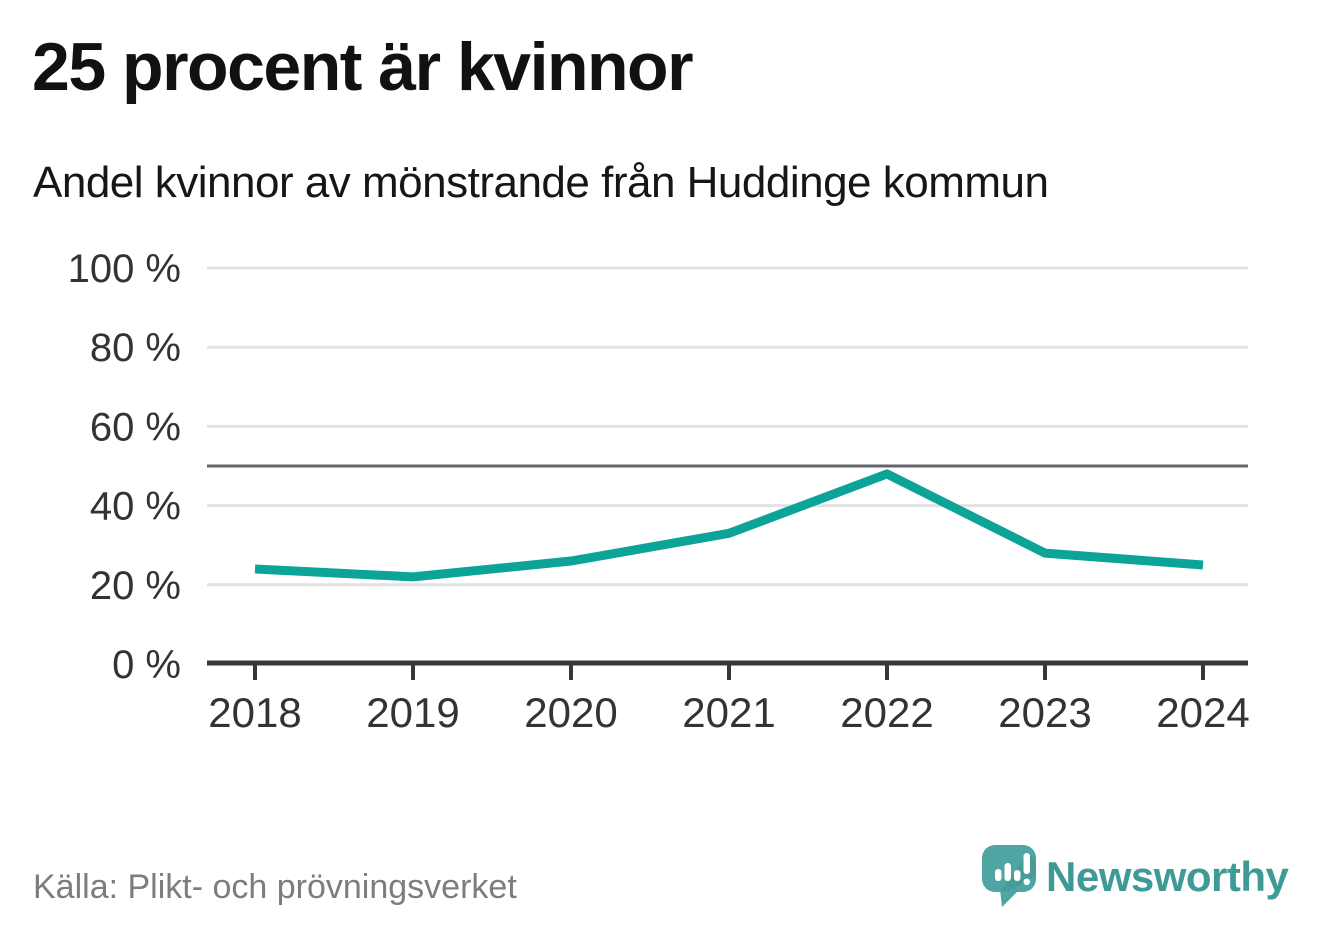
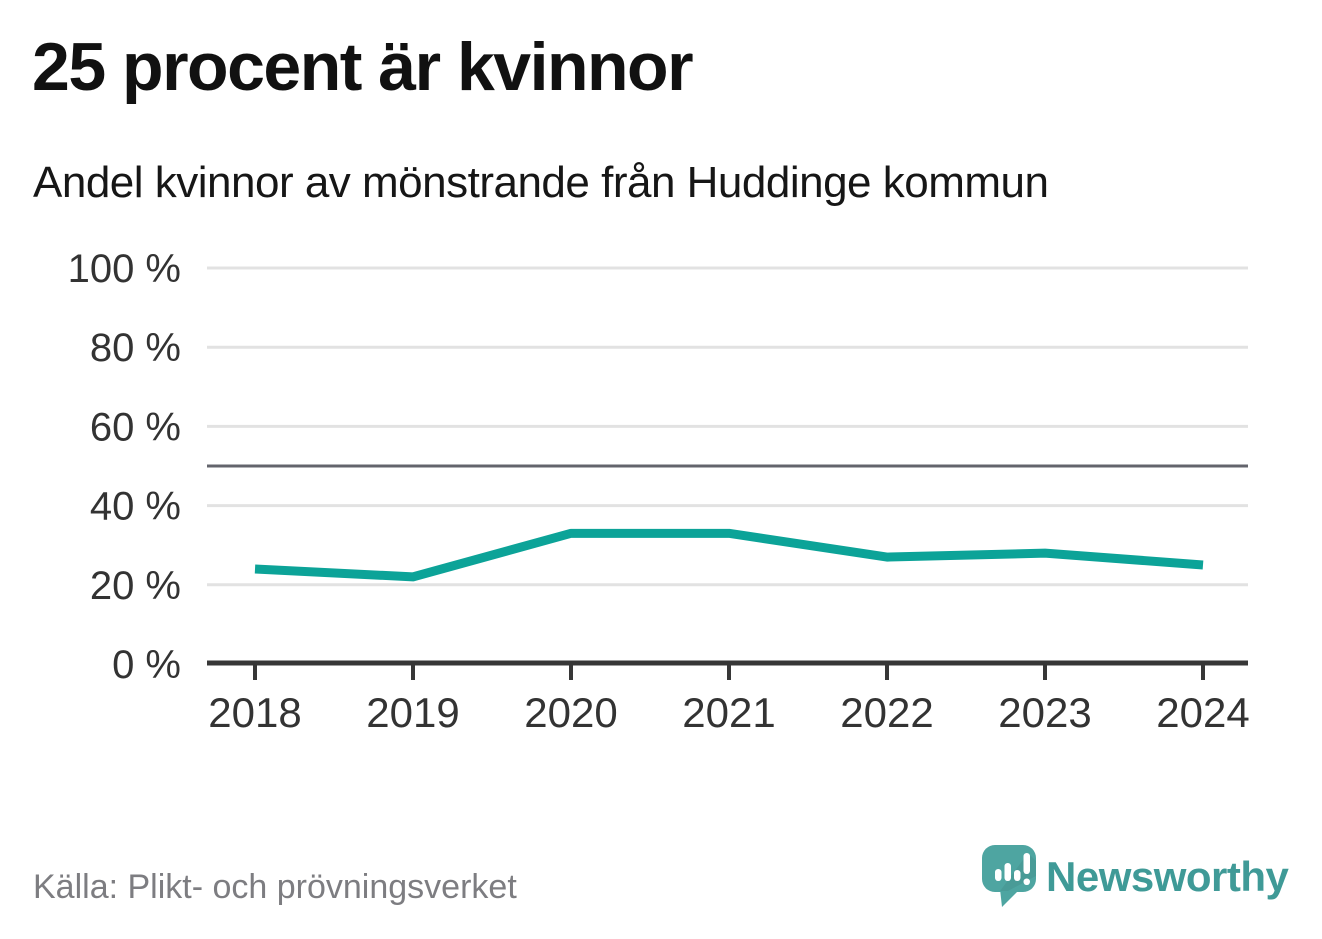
2020: 26% -> 33%
2022: 48% -> 27%
